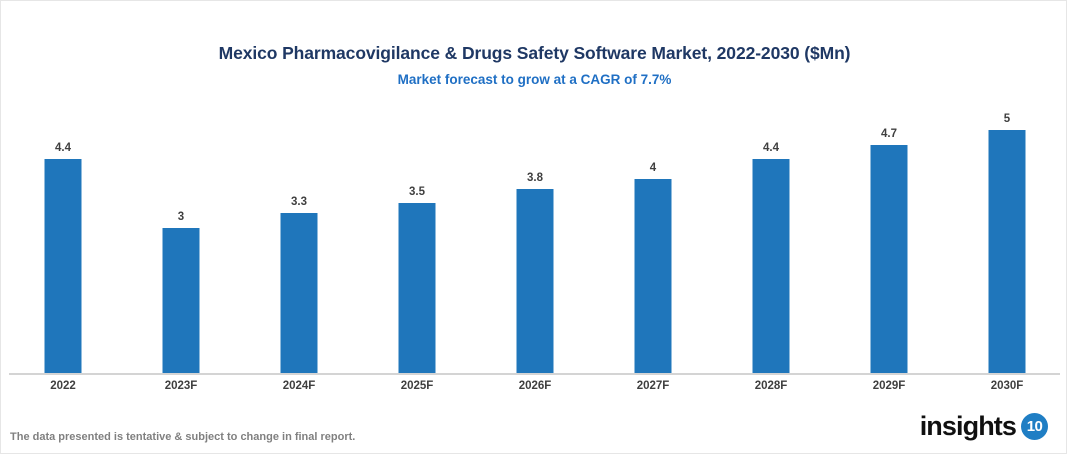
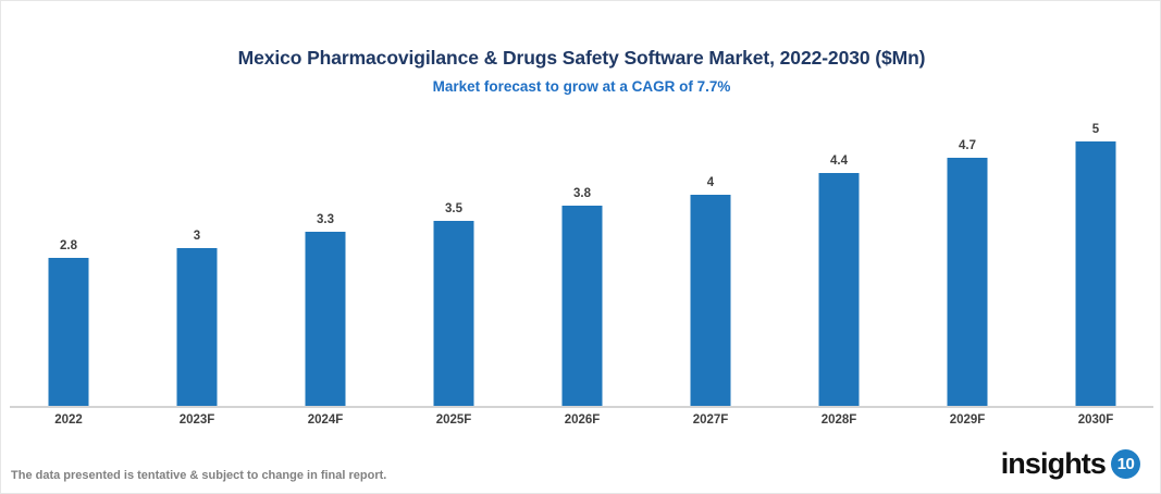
2022: 4.4 -> 2.8
